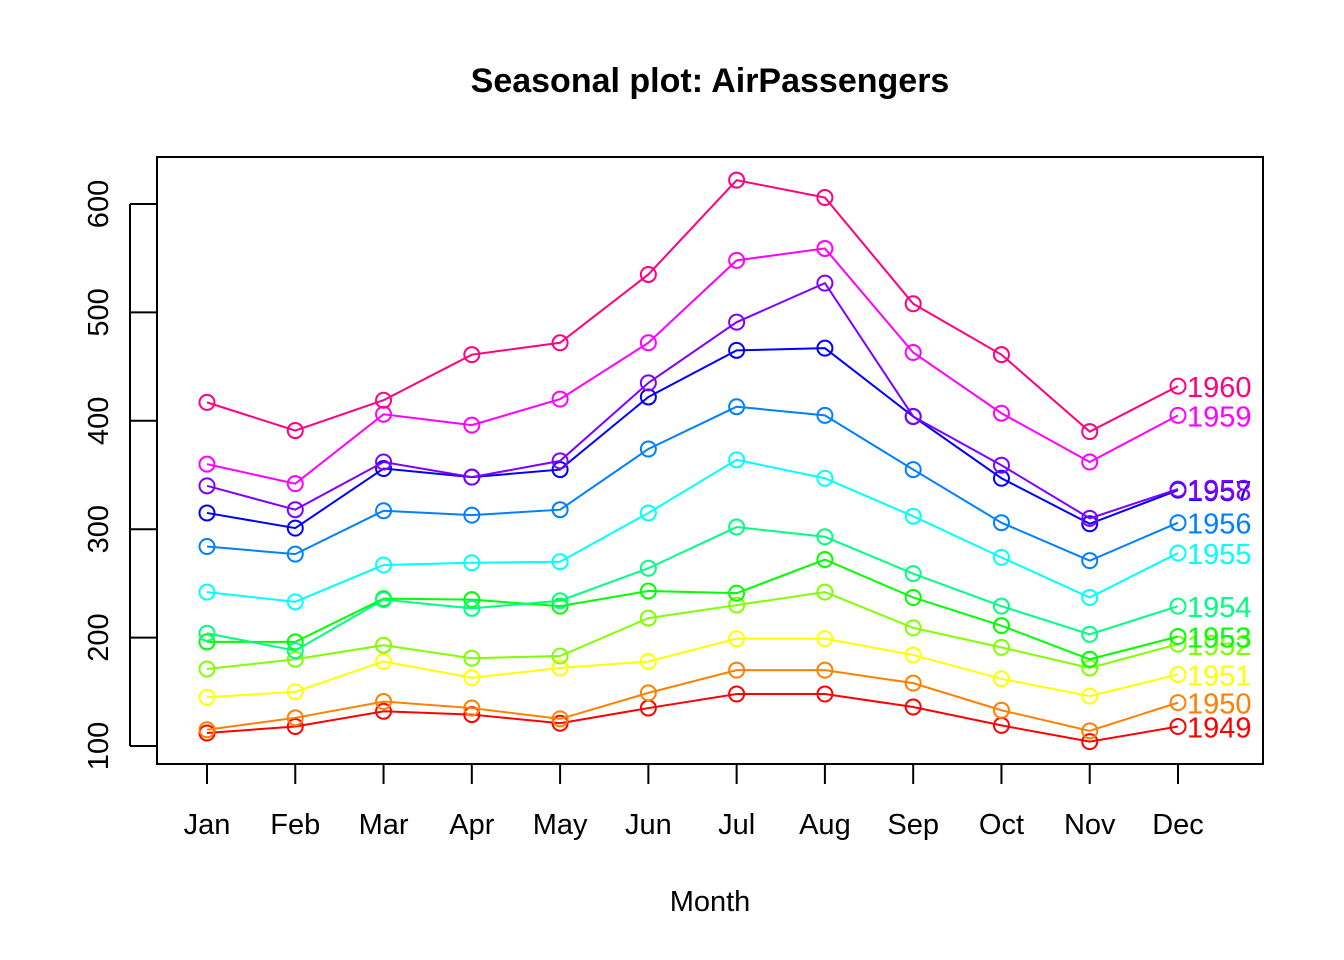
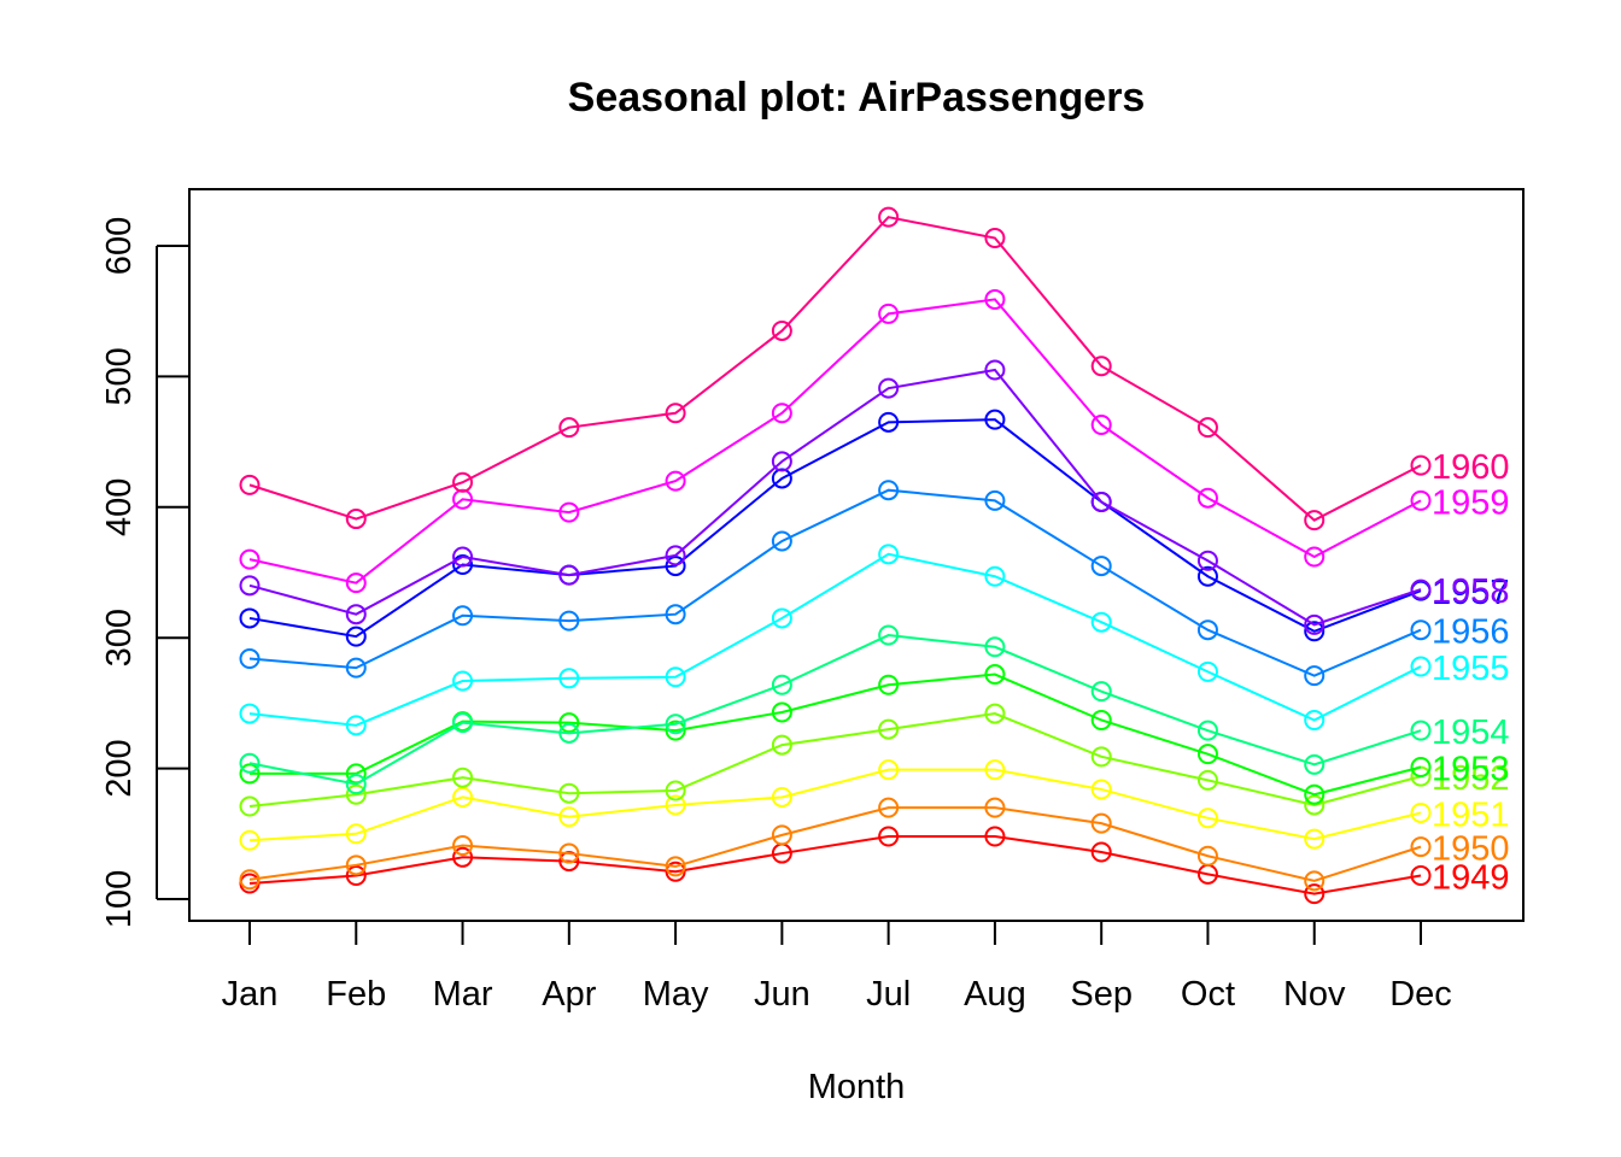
1953/Jul: 241 -> 264
1958/Aug: 527 -> 505
